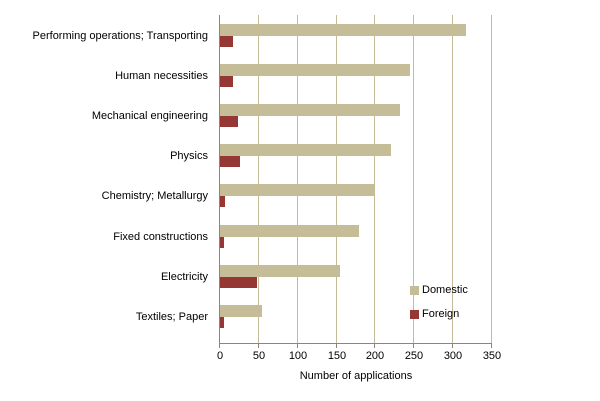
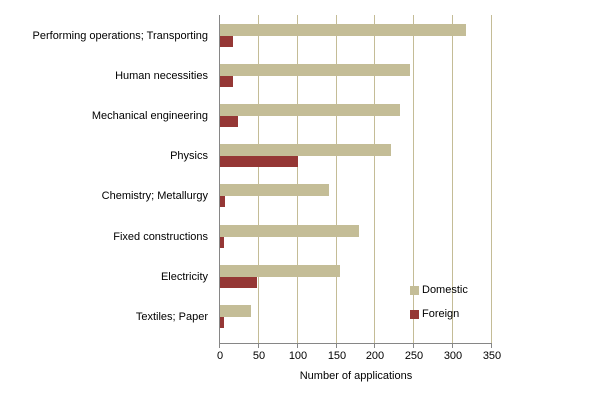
Foreign/Physics: 30 -> 100
Domestic/Chemistry; Metallurgy: 200 -> 140
Domestic/Textiles; Paper: 50 -> 40
